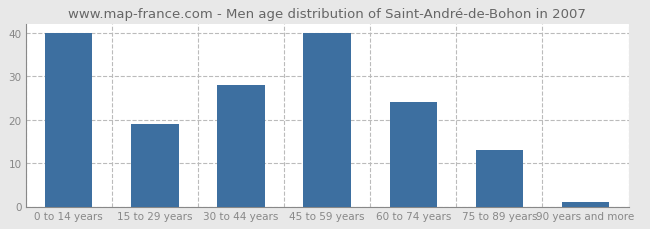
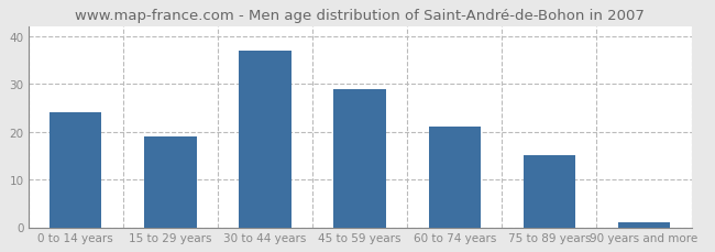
0 to 14 years: 40 -> 24
30 to 44 years: 28 -> 37
45 to 59 years: 40 -> 29
60 to 74 years: 24 -> 21
75 to 89 years: 13 -> 15
